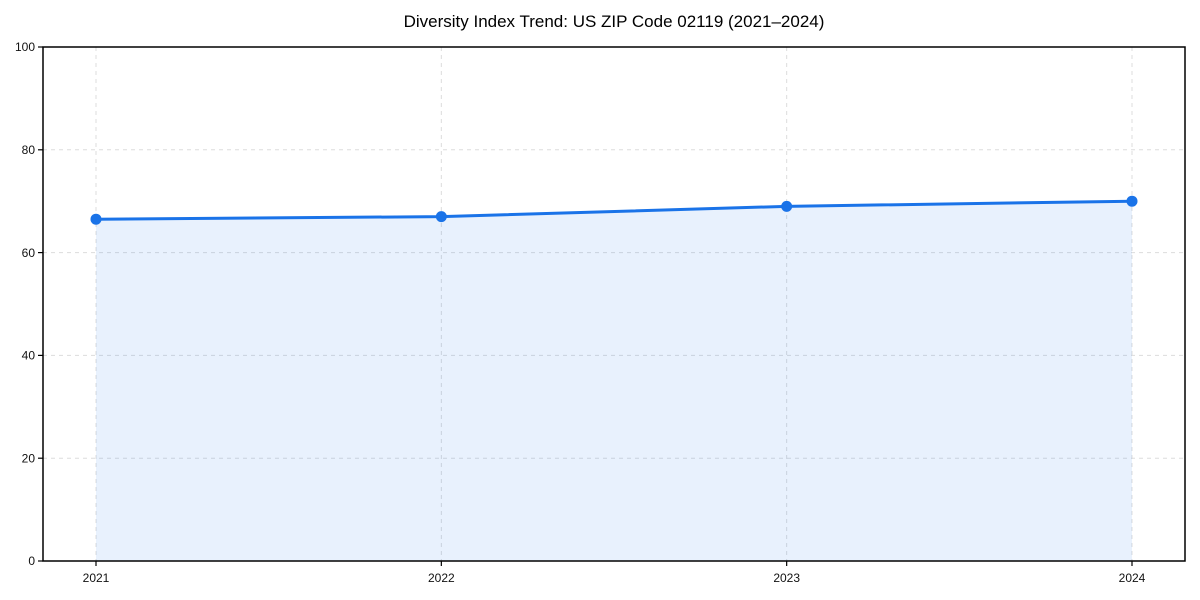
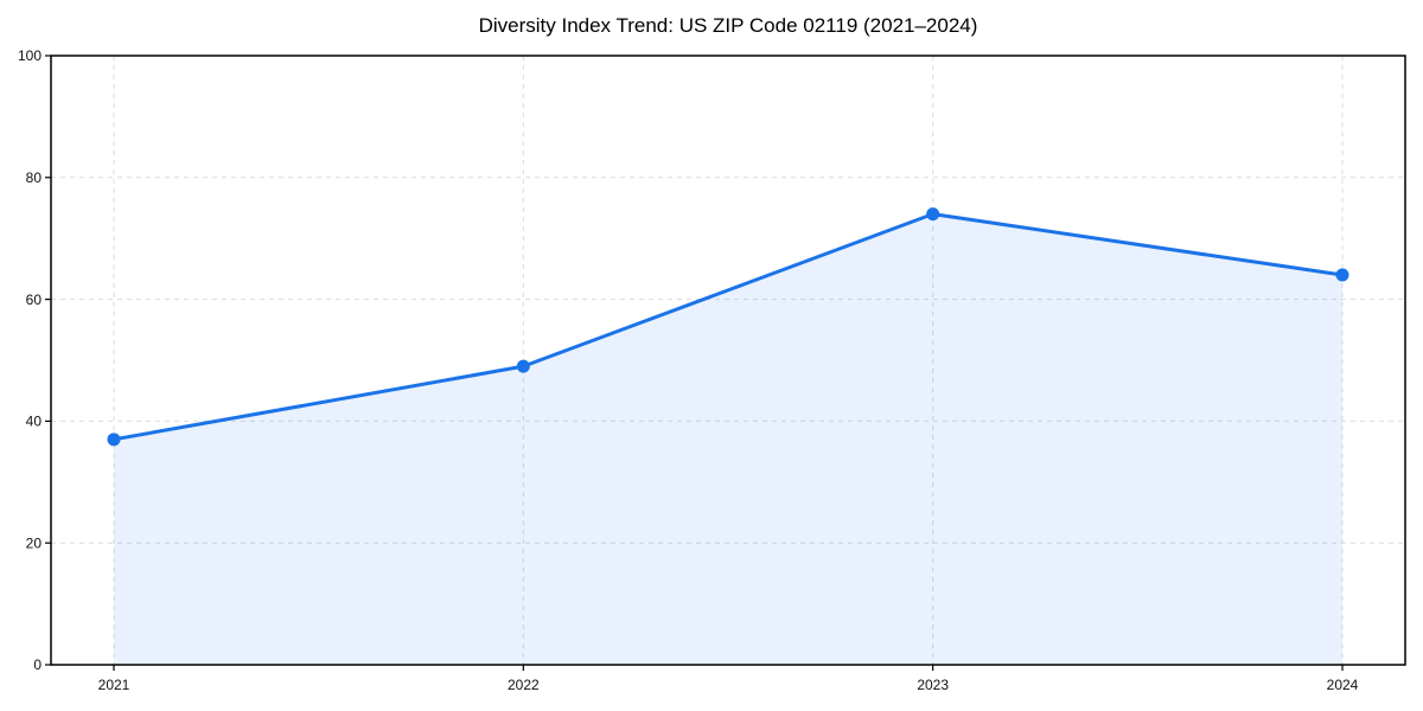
2021: 66 -> 37
2022: 67 -> 49
2023: 69 -> 74
2024: 70 -> 64
